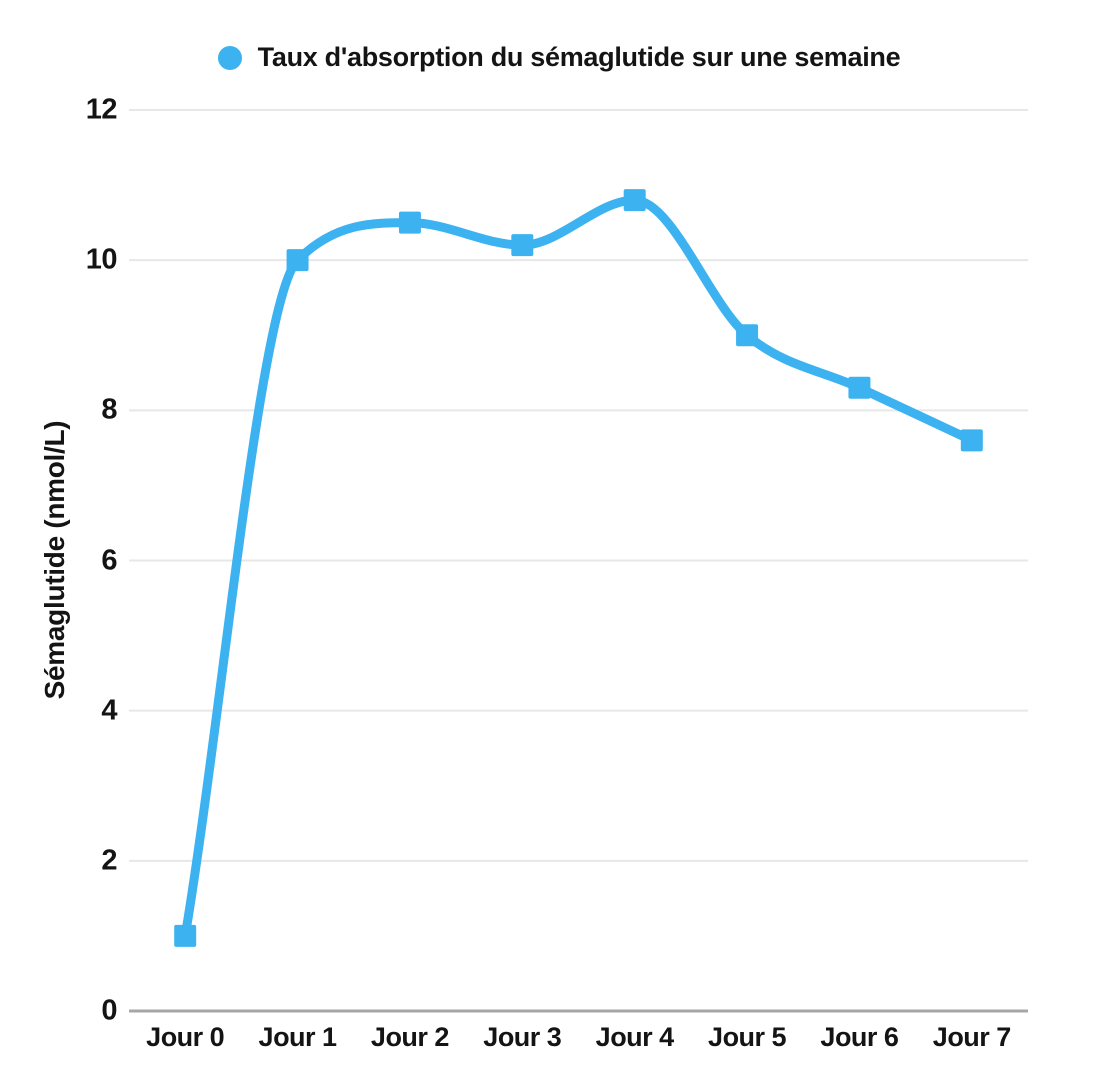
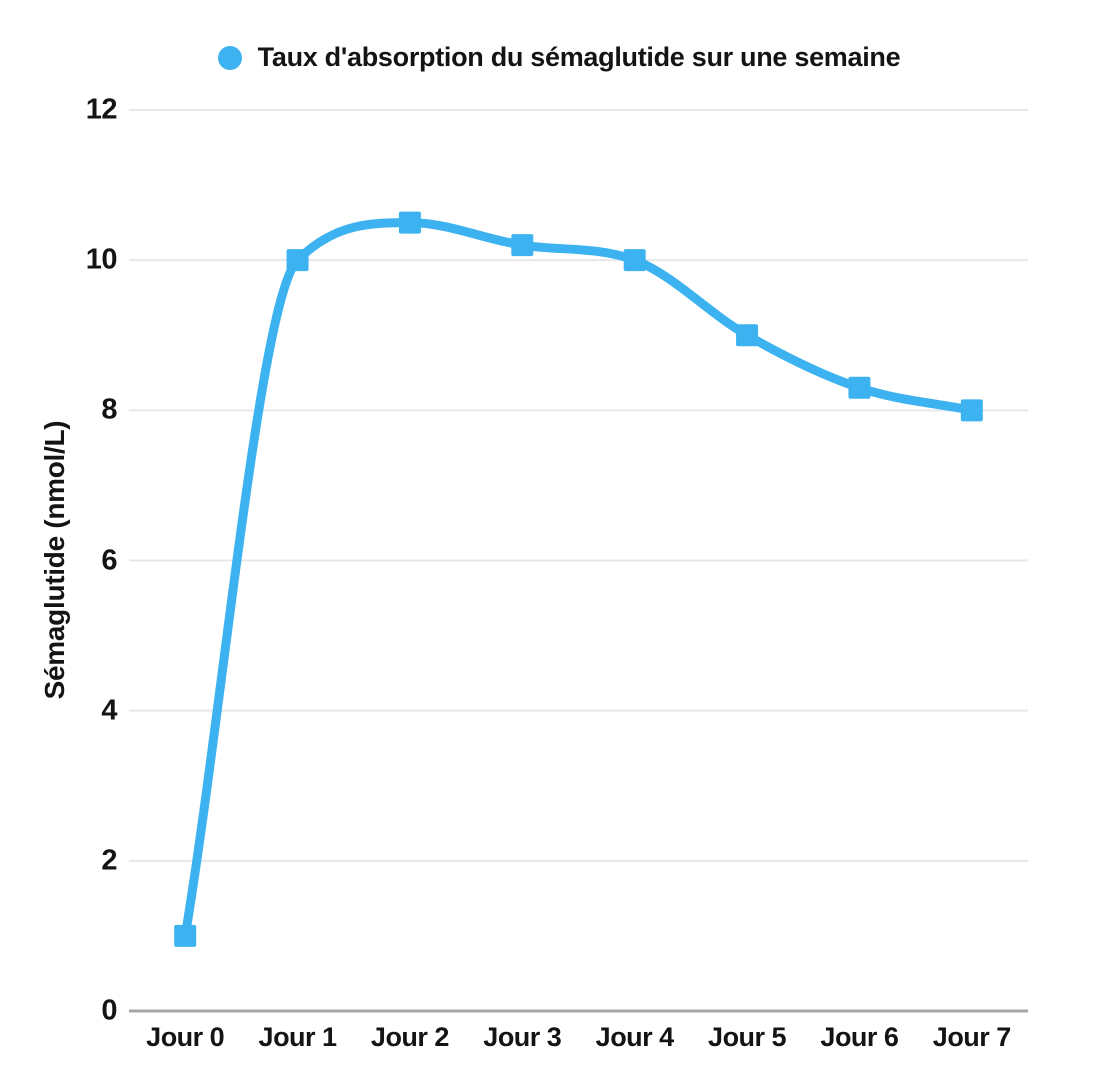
Jour 4: 10.8 -> 10.0
Jour 7: 7.6 -> 8.0
